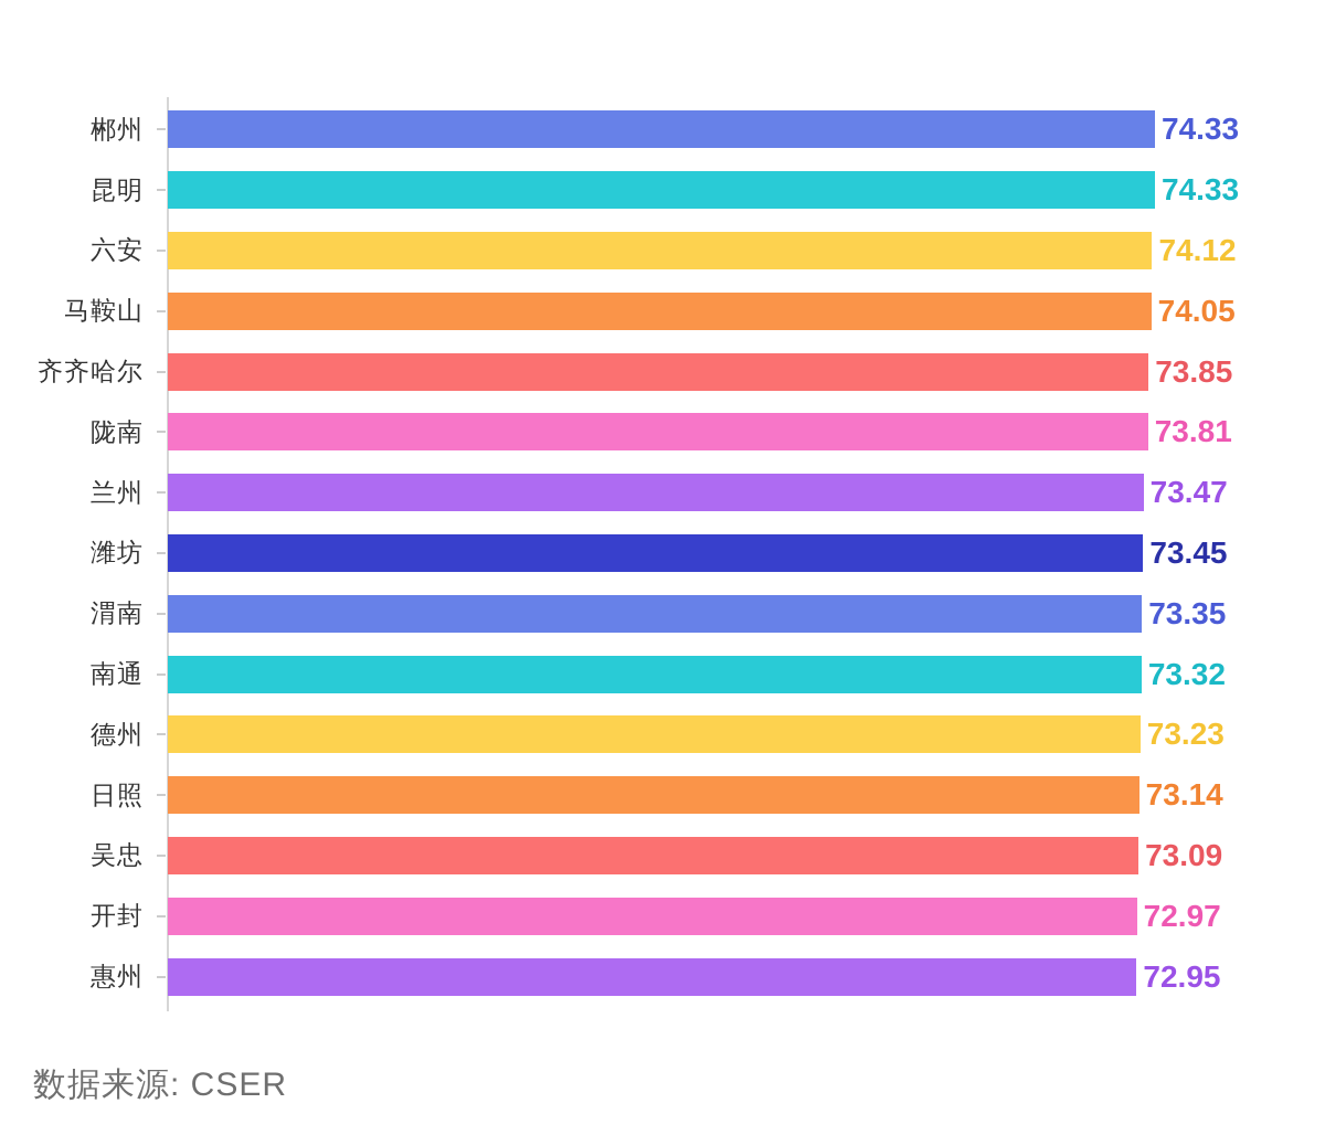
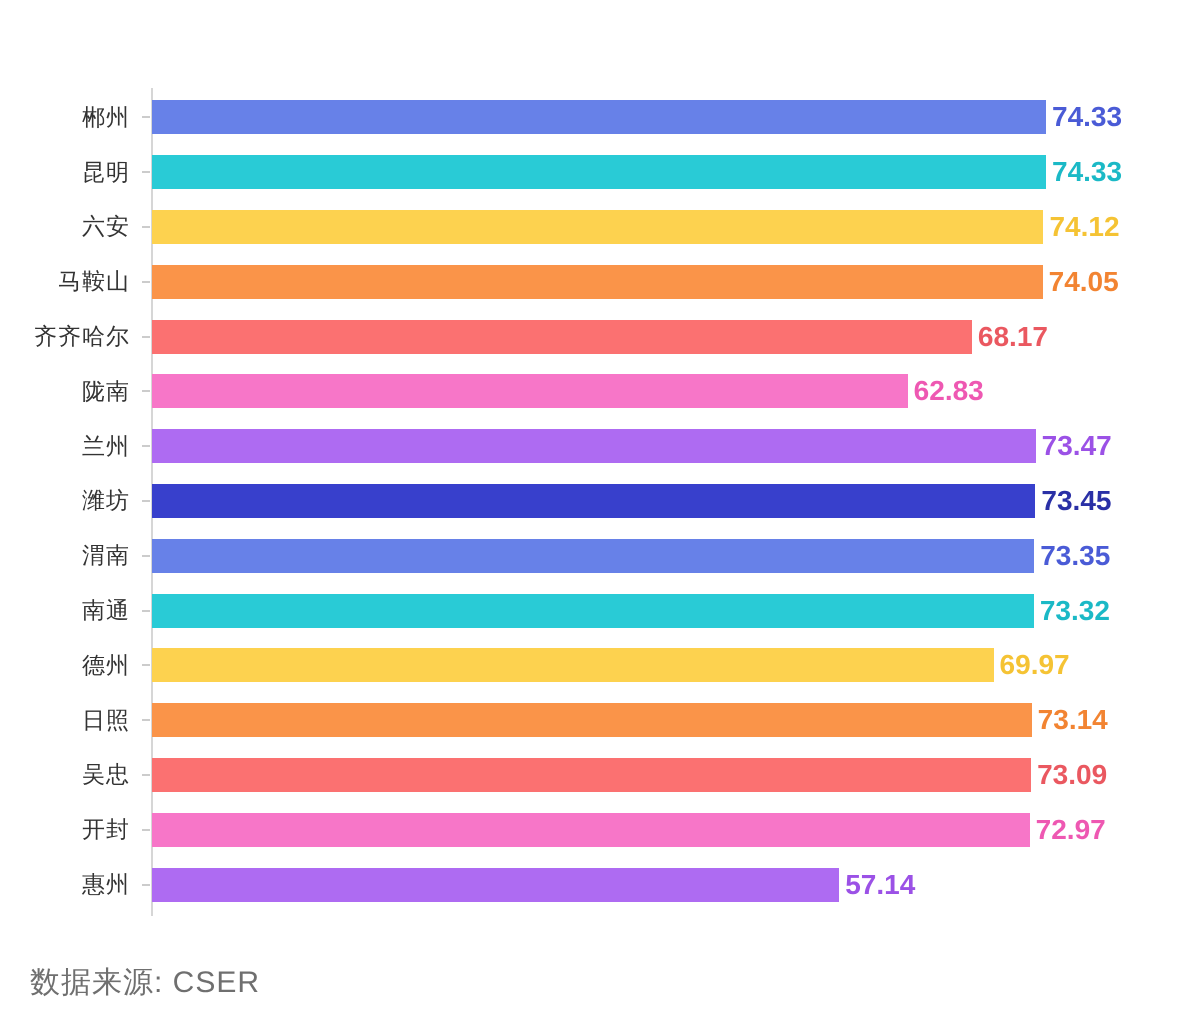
齐齐哈尔: 73.85 -> 68.17
陇南: 73.81 -> 62.83
德州: 73.23 -> 69.97
惠州: 72.95 -> 57.14
